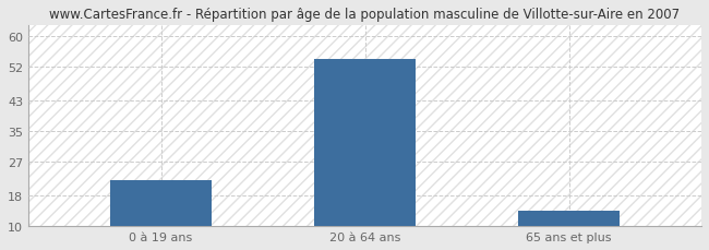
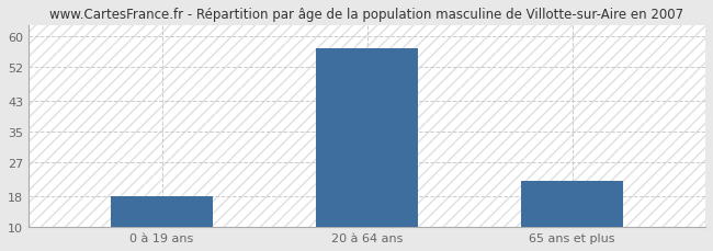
0 à 19 ans: 22 -> 18
20 à 64 ans: 54 -> 57
65 ans et plus: 14 -> 22
